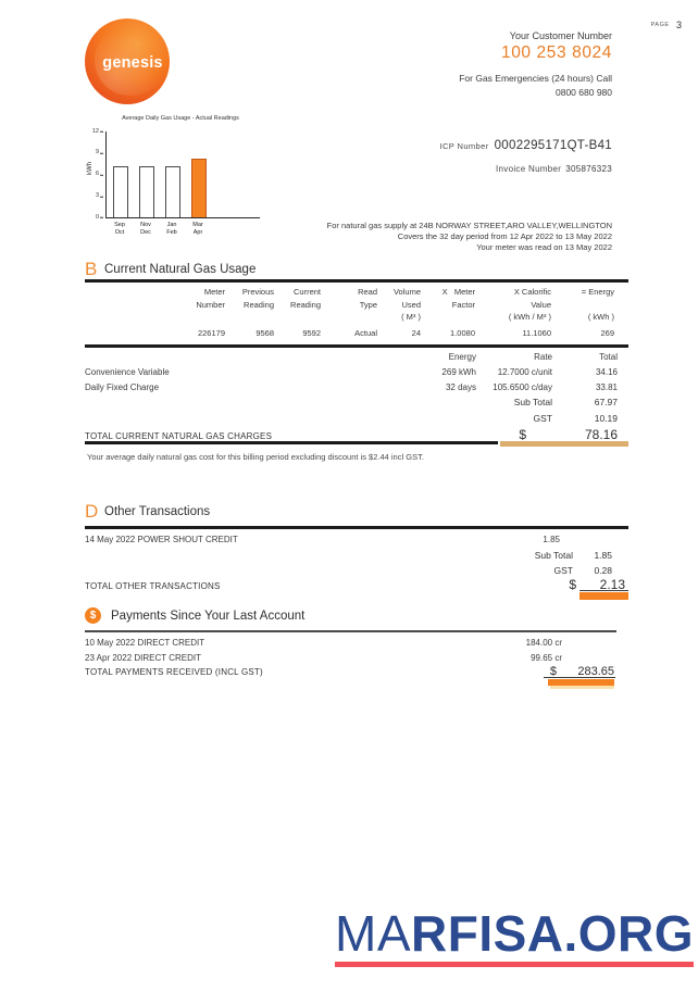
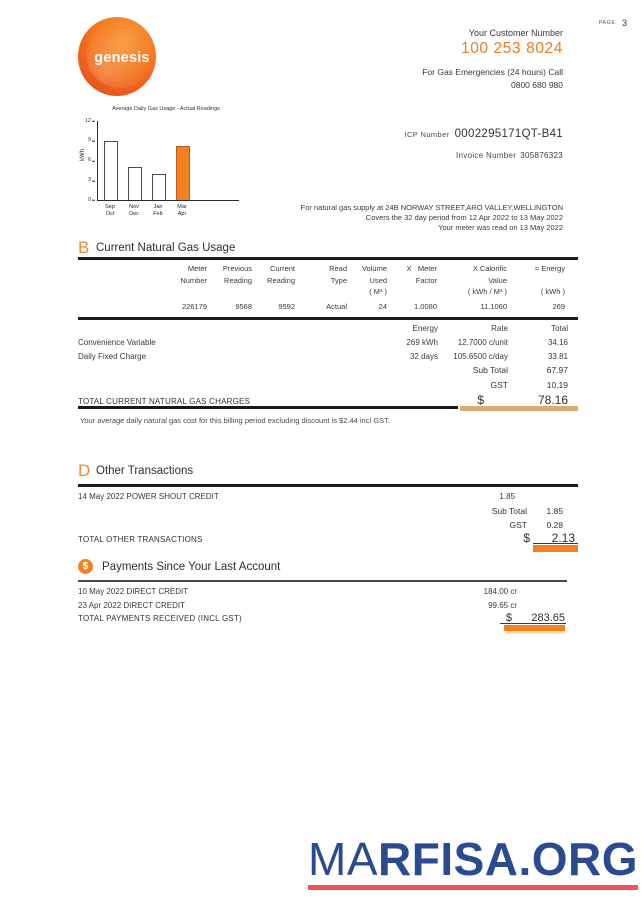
Sep Oct: 7 -> 9
Nov Dec: 7 -> 5
Jan Feb: 7 -> 4
